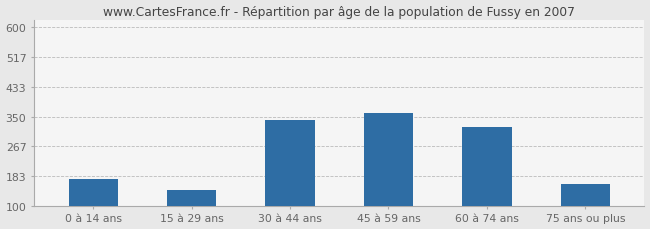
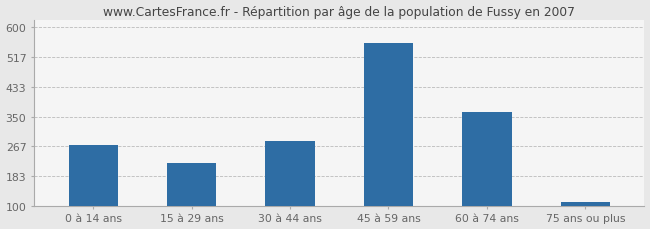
0 à 14 ans: 175 -> 271
15 à 29 ans: 145 -> 221
30 à 44 ans: 340 -> 281
45 à 59 ans: 360 -> 557
60 à 74 ans: 320 -> 362
75 ans ou plus: 160 -> 111
